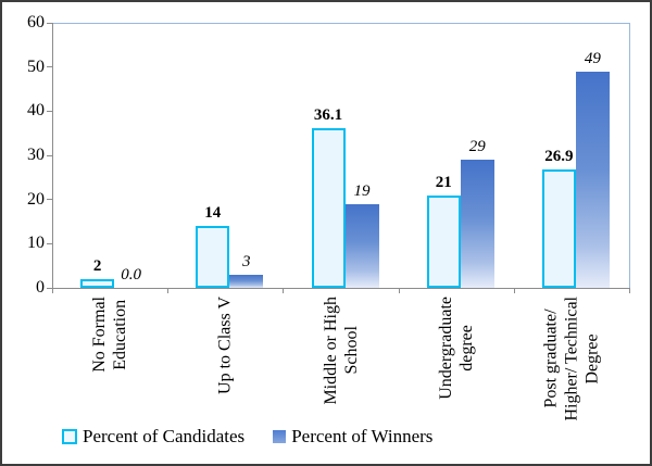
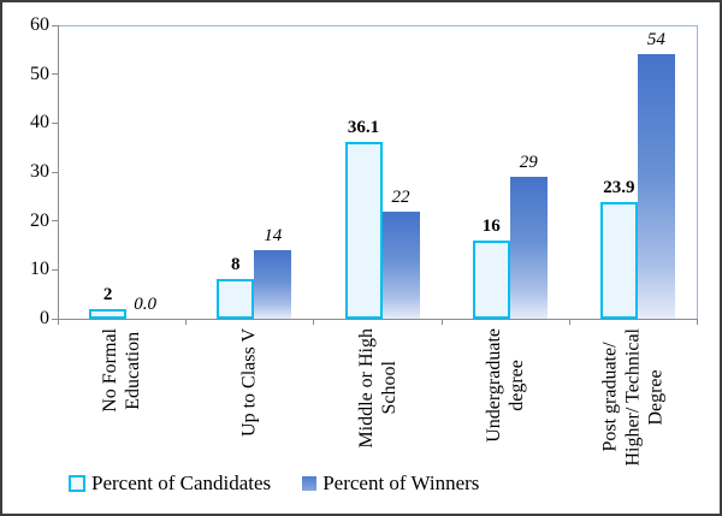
Percent of Candidates/Up to Class V: 14 -> 8
Percent of Winners/Up to Class V: 3 -> 14
Percent of Winners/Middle or High School: 19 -> 22
Percent of Candidates/Undergraduate degree: 21 -> 16
Percent of Candidates/Post graduate/ Higher/ Technical Degree: 26.9 -> 23.9
Percent of Winners/Post graduate/ Higher/ Technical Degree: 49 -> 54
